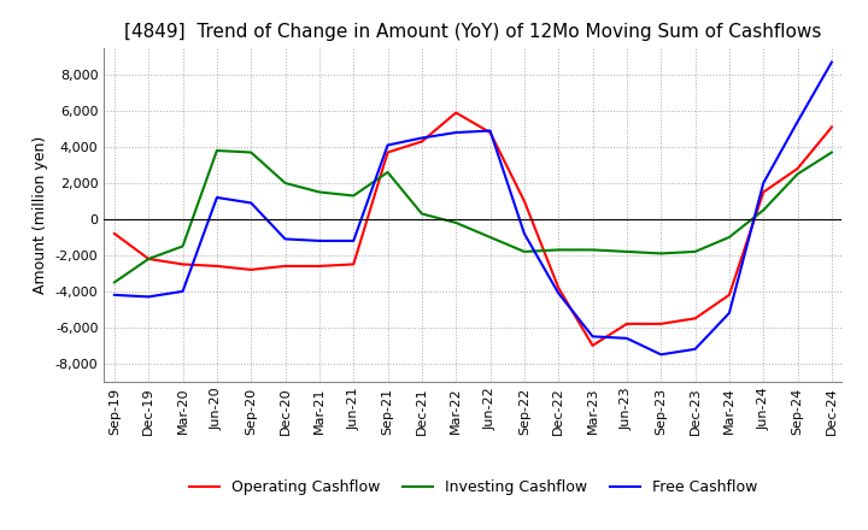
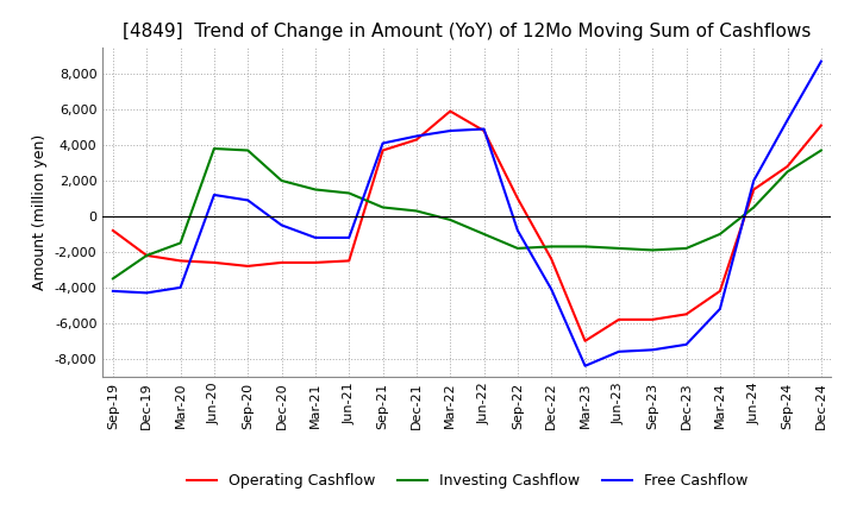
Free Cashflow/Dec-20: -1,100 -> -500
Investing Cashflow/Sep-21: 2,600 -> 500
Operating Cashflow/Dec-22: -3,800 -> -2,400
Free Cashflow/Mar-23: -6,500 -> -8,400
Free Cashflow/Jun-23: -6,600 -> -7,600
